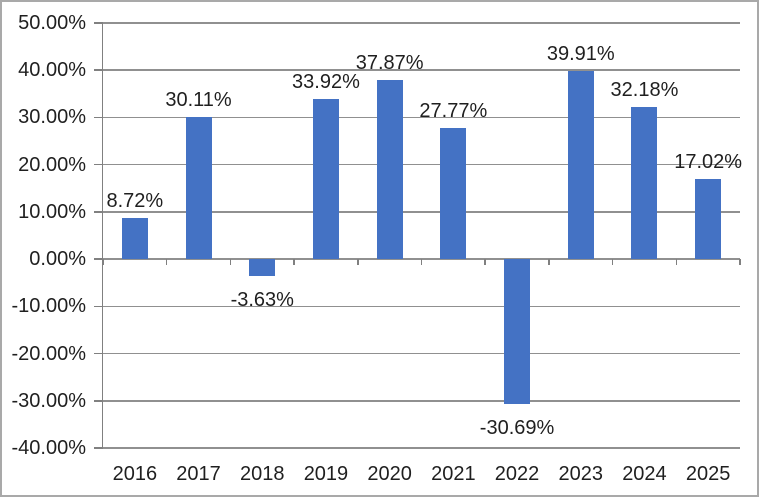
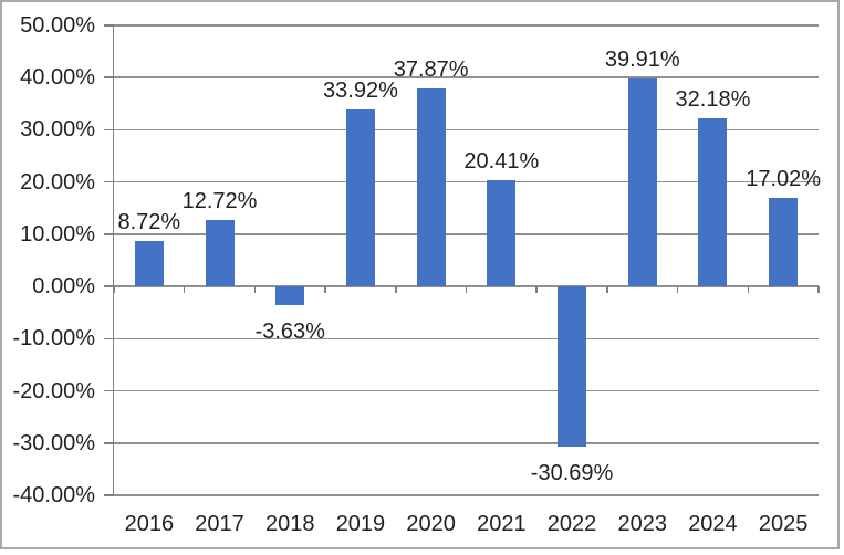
2017: 30.11% -> 12.72%
2021: 27.77% -> 20.41%
